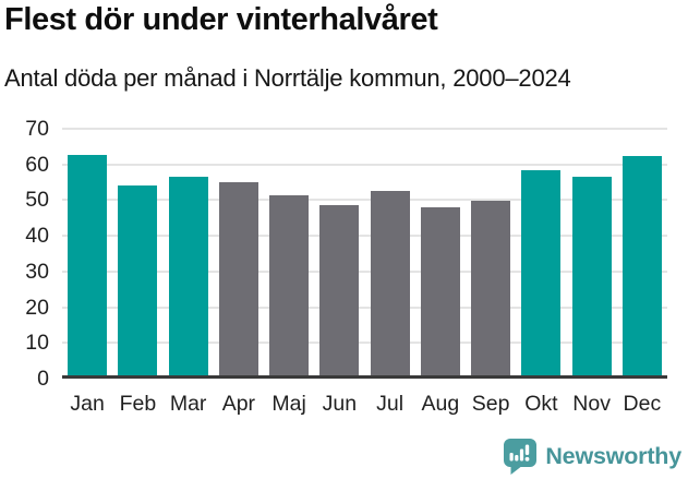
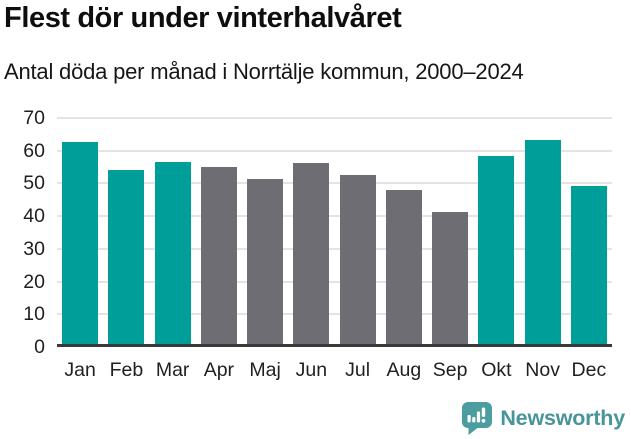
Jun: 48 -> 56
Sep: 49 -> 41
Nov: 56 -> 63
Dec: 62 -> 49
